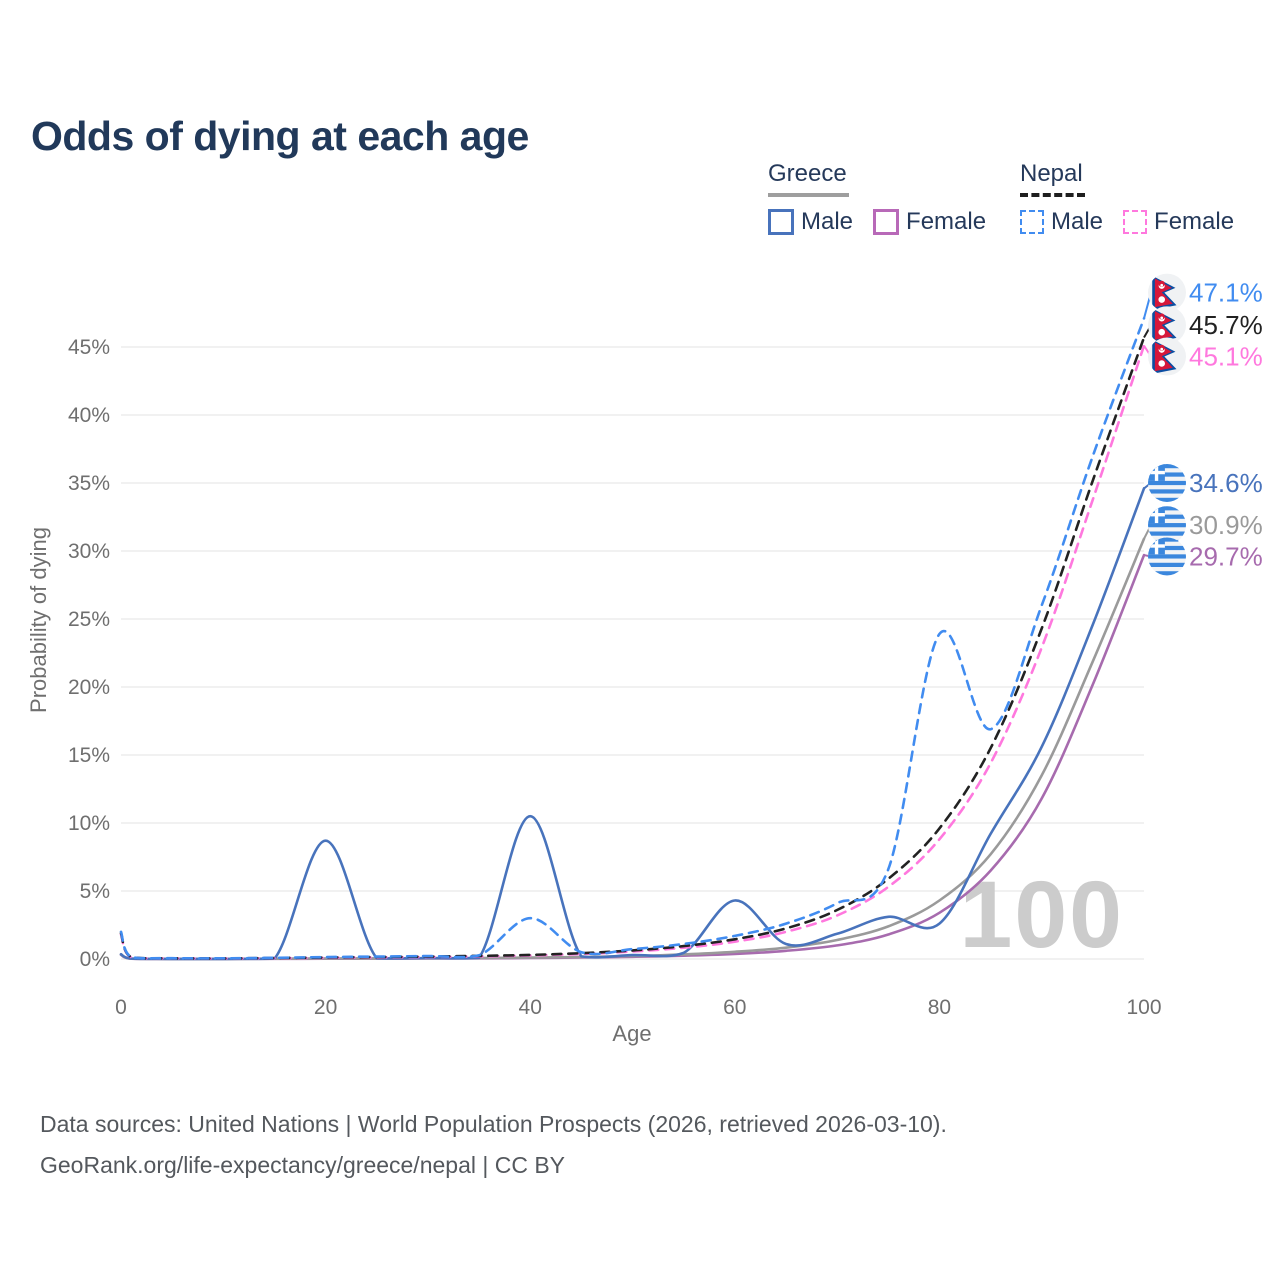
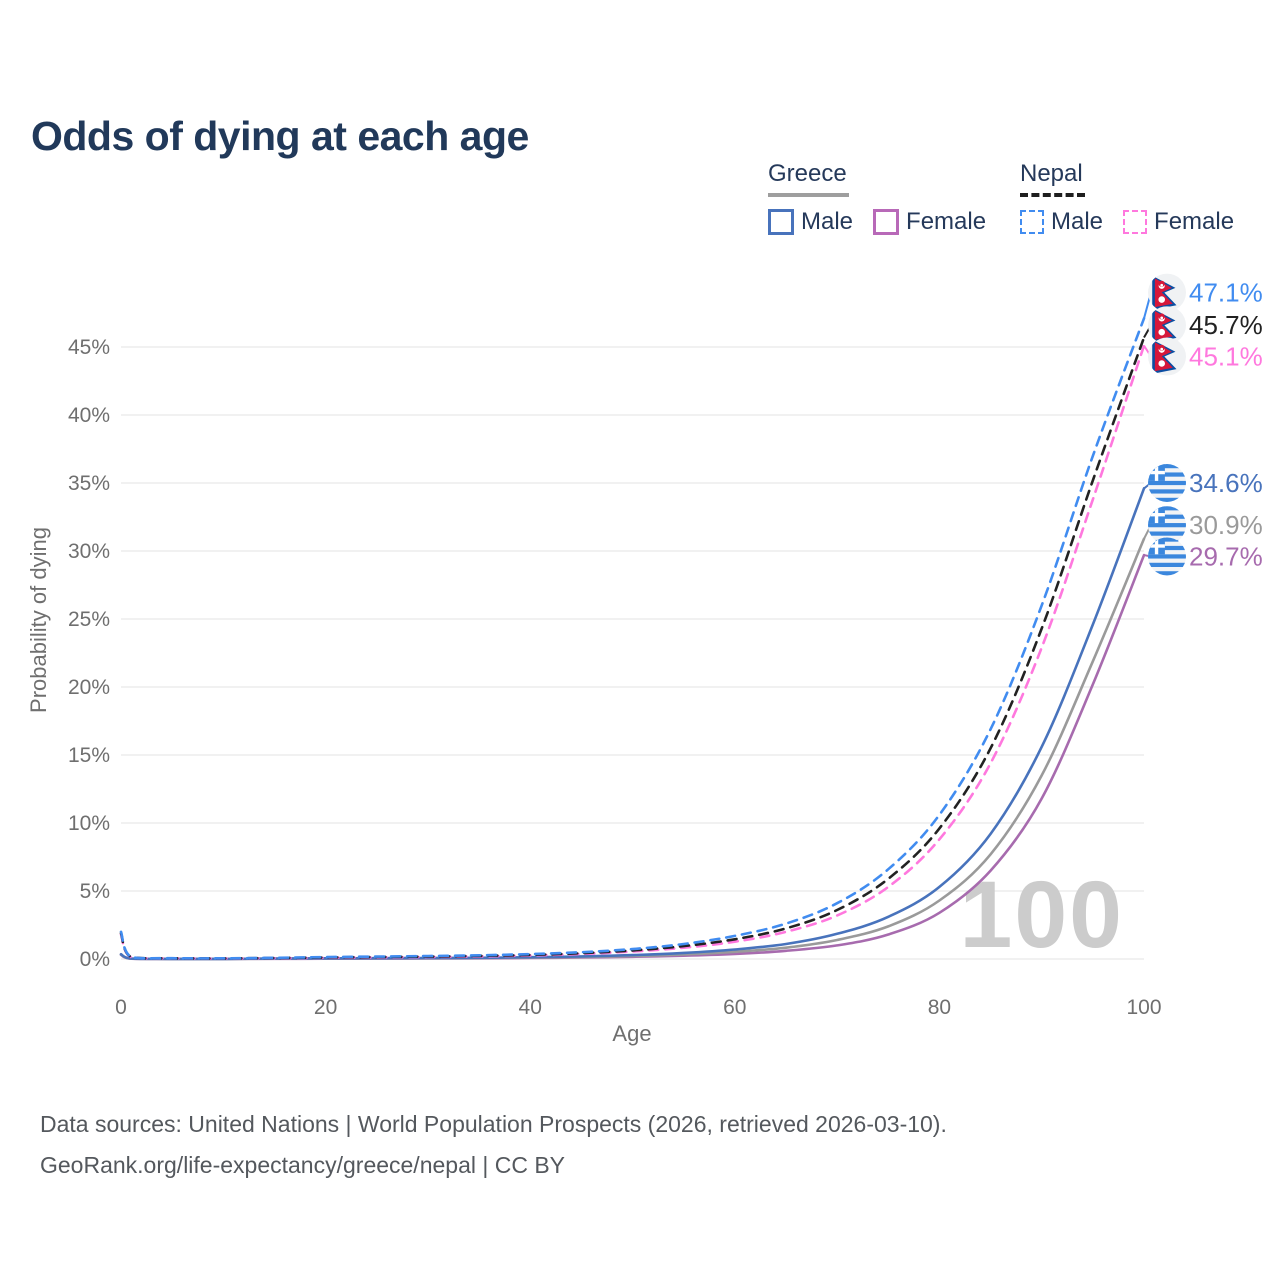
Greece Male/20: 8.7% -> 0.1%
Nepal Male/40: 3.0% -> 0.4%
Greece Male/40: 10.5% -> 0.1%
Greece Male/60: 4.3% -> 0.7%
Nepal Male/80: 23.9% -> 10.6%
Greece Male/80: 2.6% -> 5.3%
